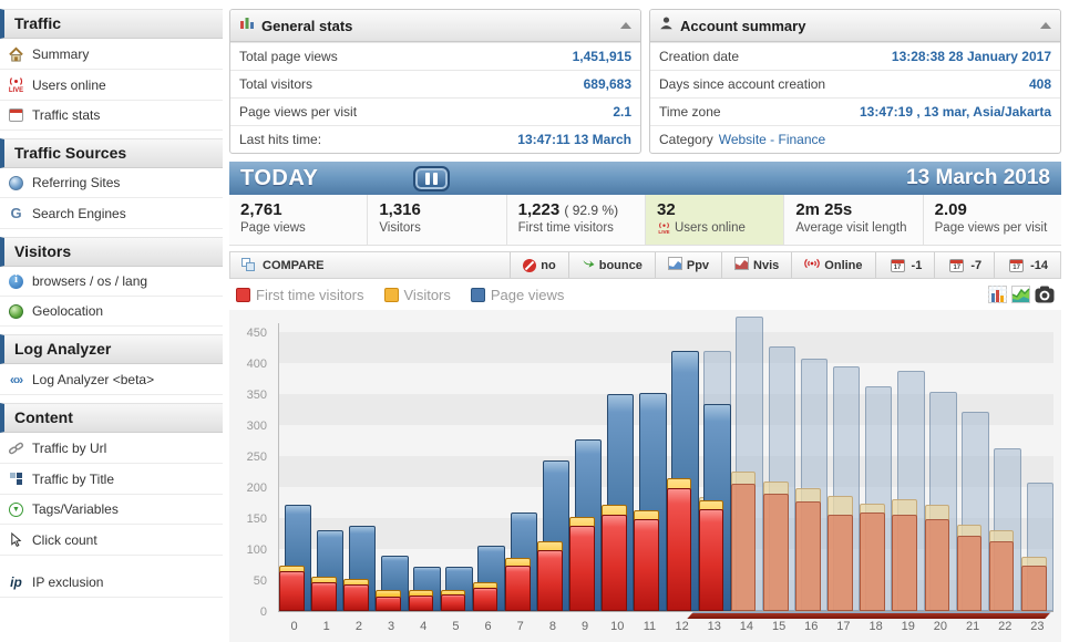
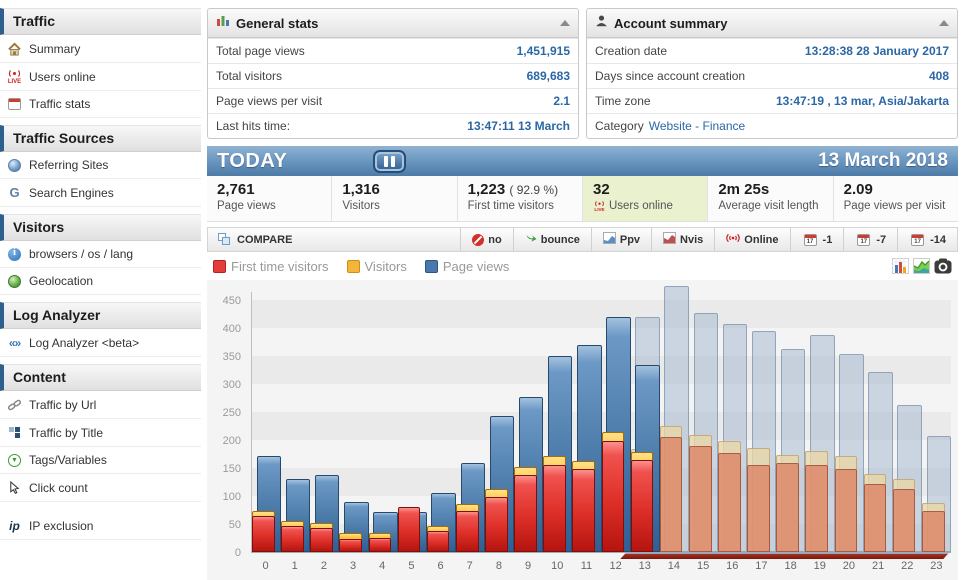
First time visitors/5: 30 -> 80
Page views/11: 350 -> 370
